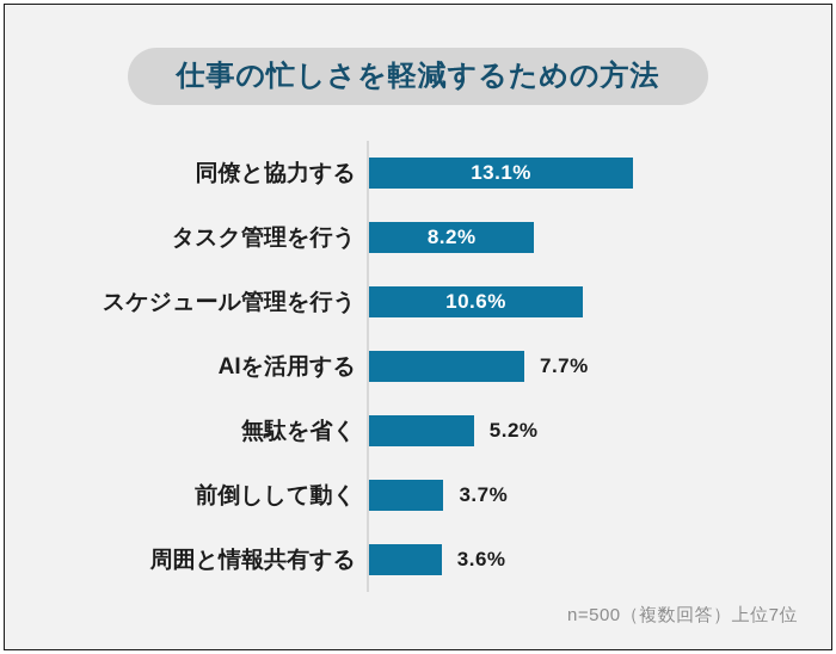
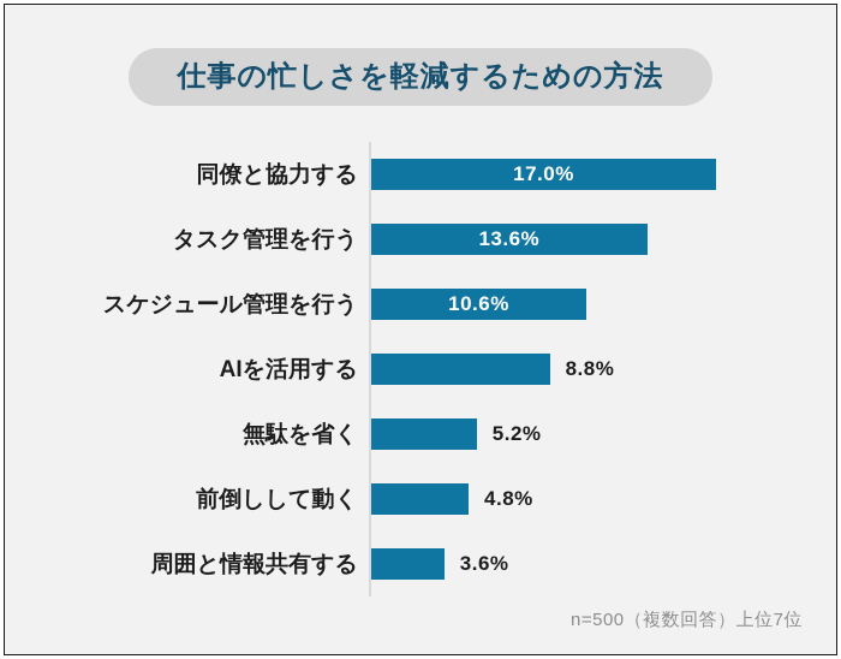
同僚と協力する: 13.1% -> 17.0%
タスク管理を行う: 8.2% -> 13.6%
AIを活用する: 7.7% -> 8.8%
前倒しして動く: 3.7% -> 4.8%
